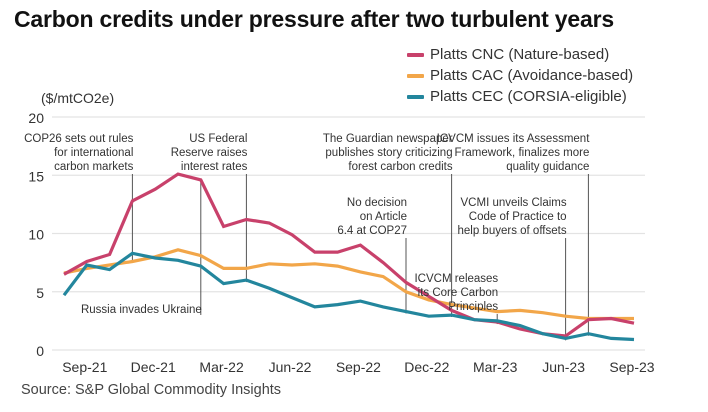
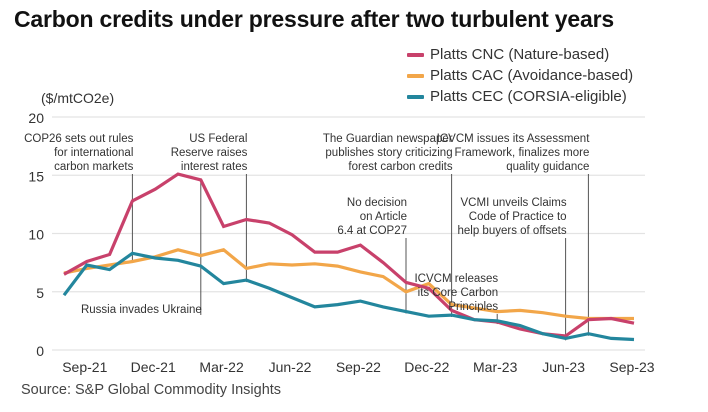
Platts CAC (Avoidance-based)/Mar-22: 7.0 -> 8.6
Platts CNC (Nature-based)/Dec-22: 4.6 -> 5.3
Platts CAC (Avoidance-based)/Dec-22: 4.3 -> 5.7
